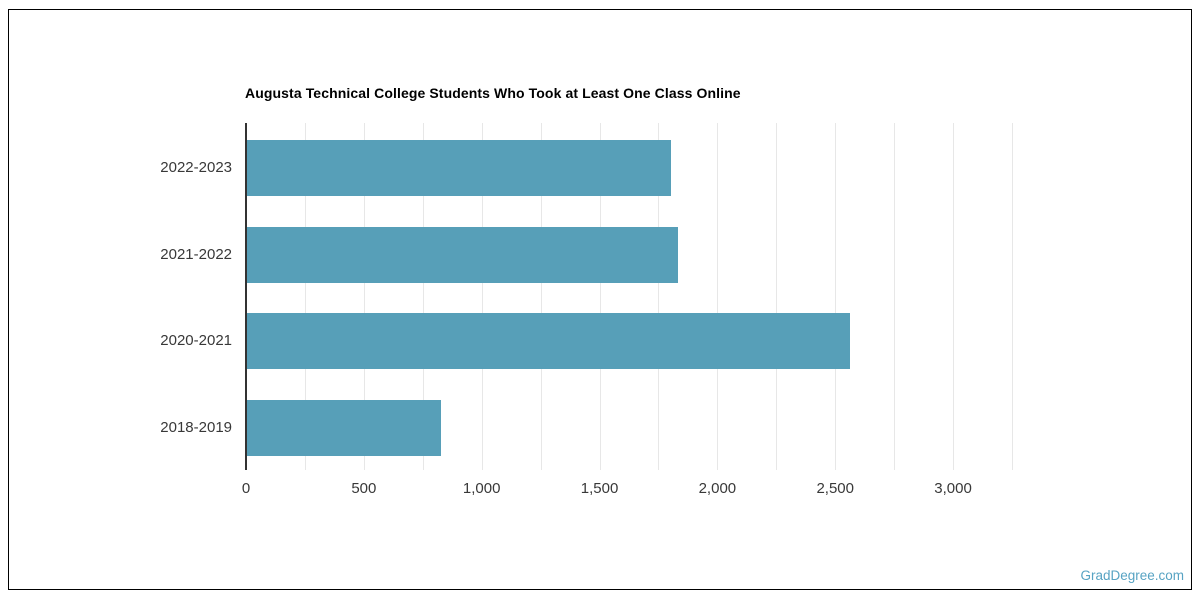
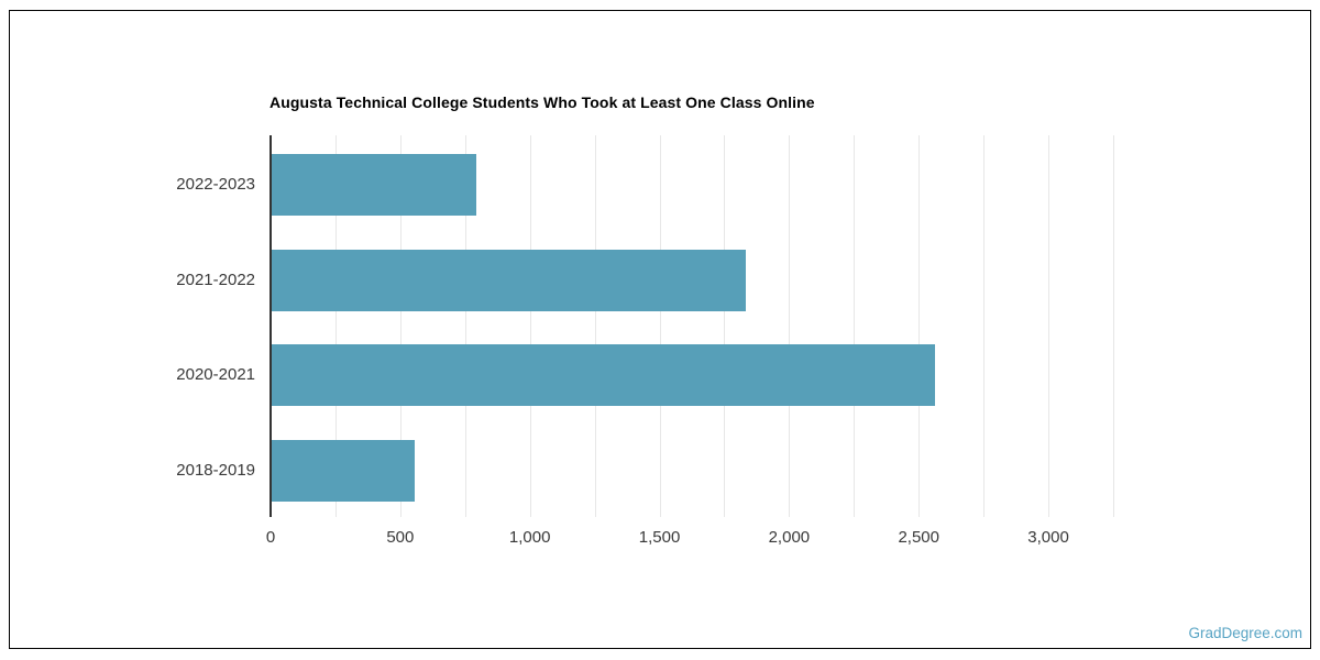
2022-2023: 1800 -> 790
2018-2019: 820 -> 550
